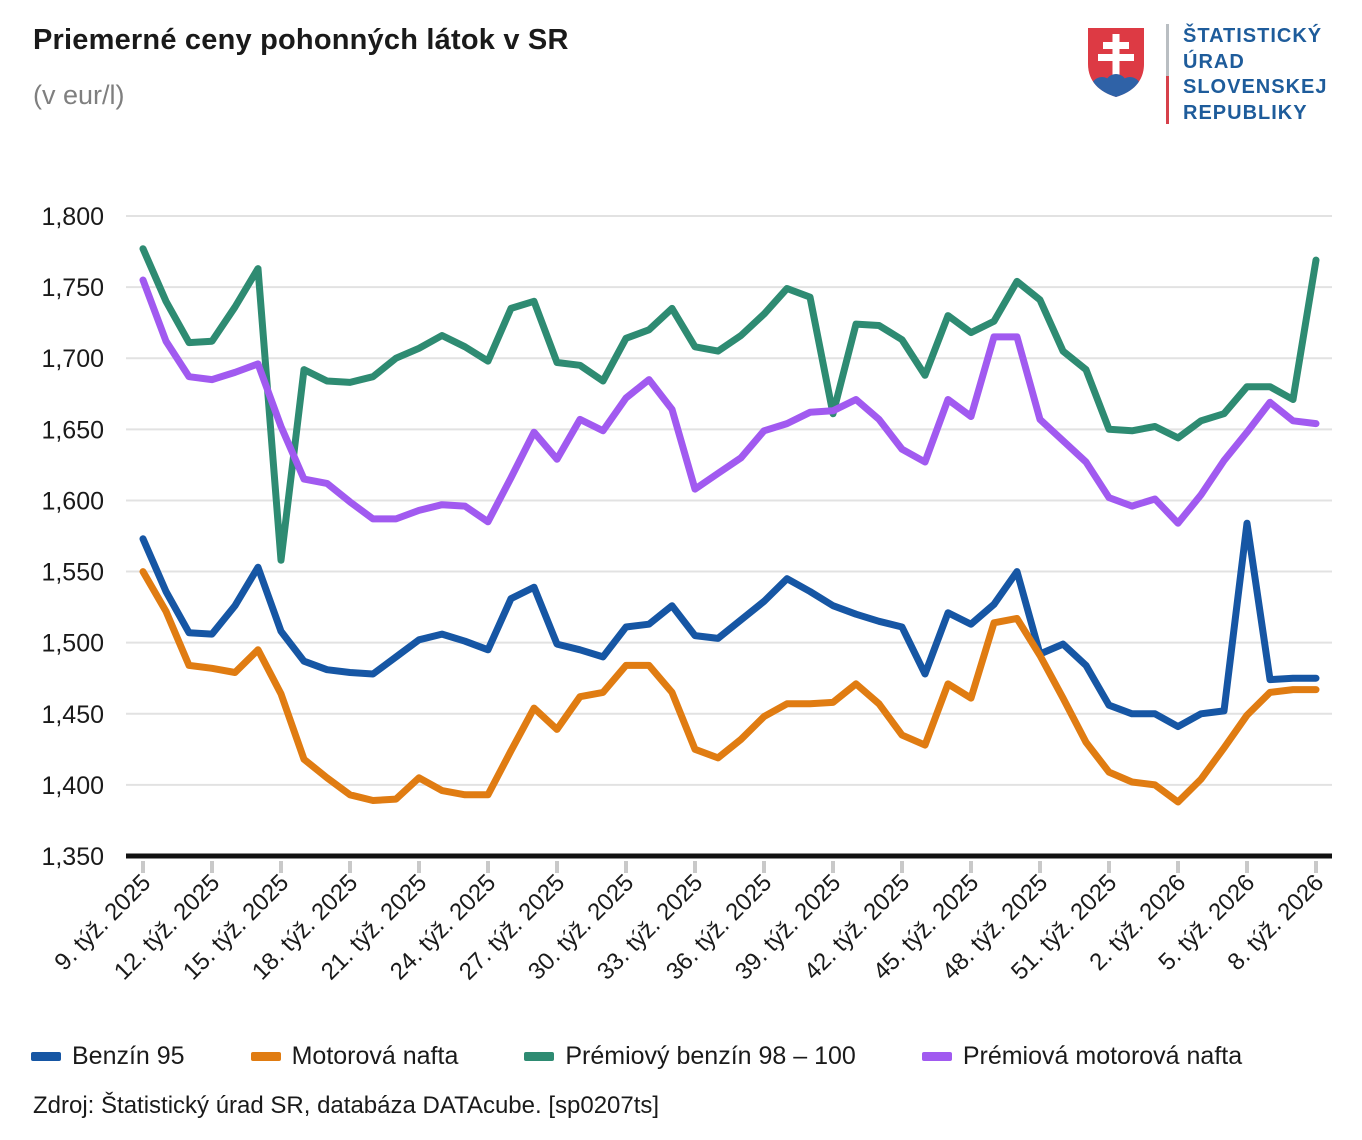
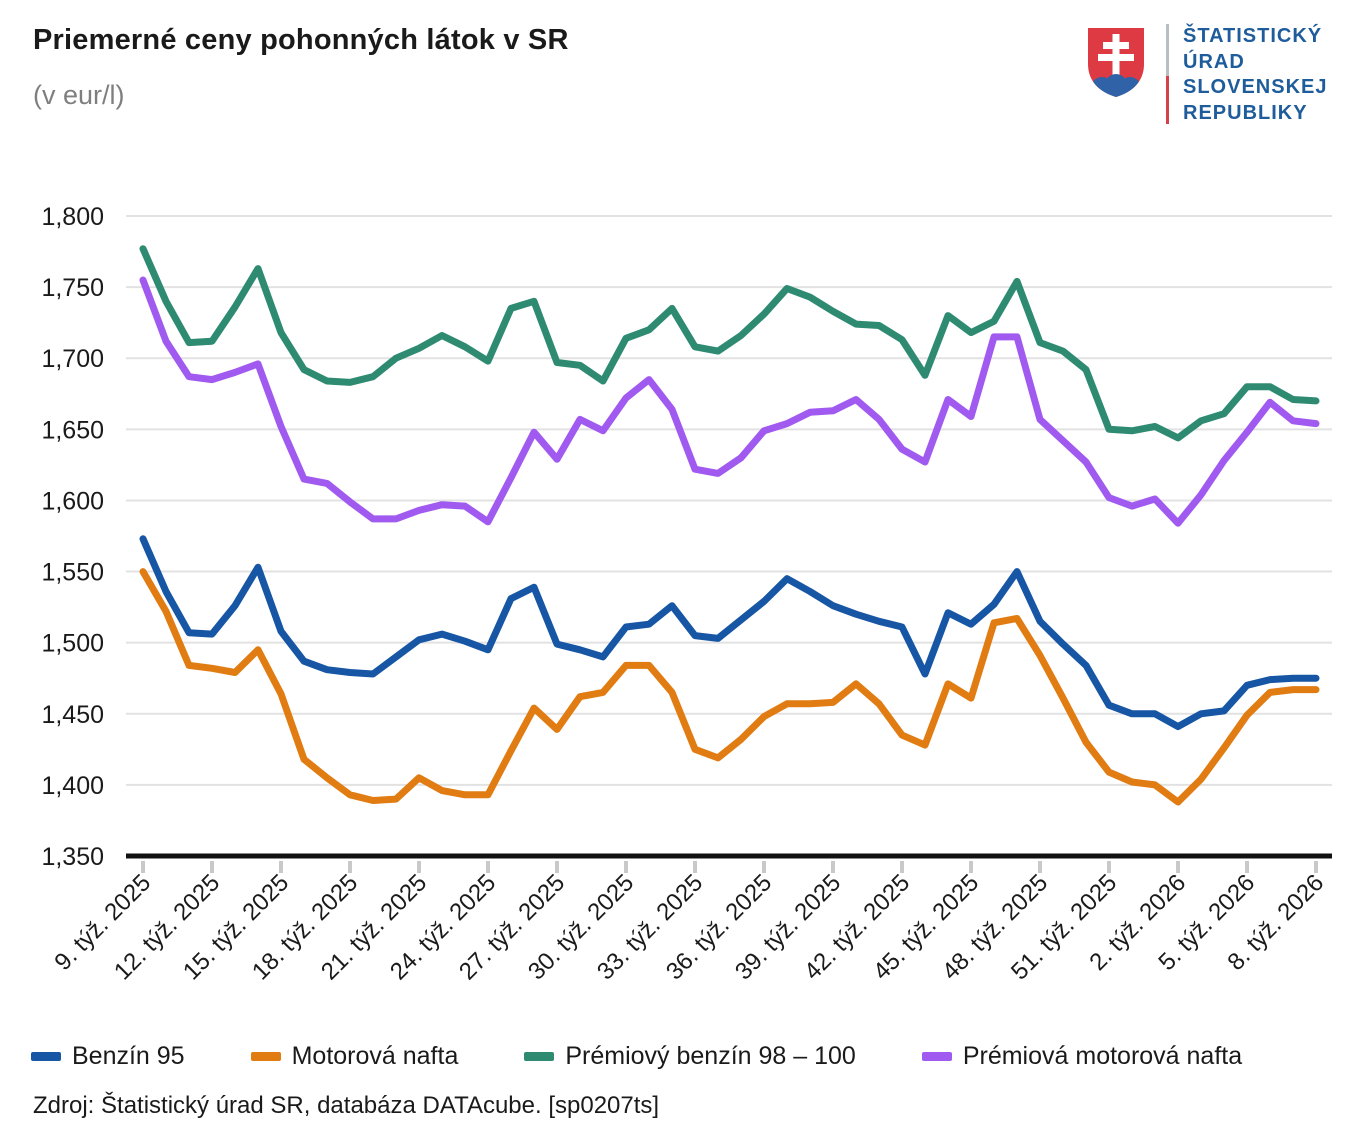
Prémiový benzín 98 – 100/15. týž. 2025: 1558 -> 1718
Prémiová motorová nafta/33. týž. 2025: 1608 -> 1622
Prémiový benzín 98 – 100/39. týž. 2025: 1661 -> 1733
Benzín 95/48. týž. 2025: 1492 -> 1515
Prémiový benzín 98 – 100/48. týž. 2025: 1741 -> 1711
Benzín 95/5. týž. 2026: 1584 -> 1470
Prémiový benzín 98 – 100/8. týž. 2026: 1769 -> 1670
